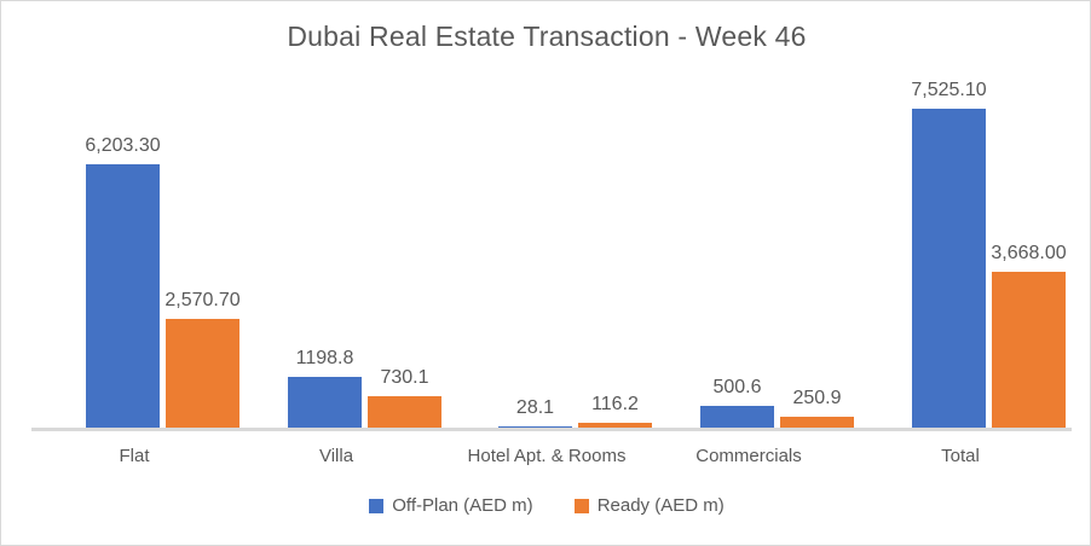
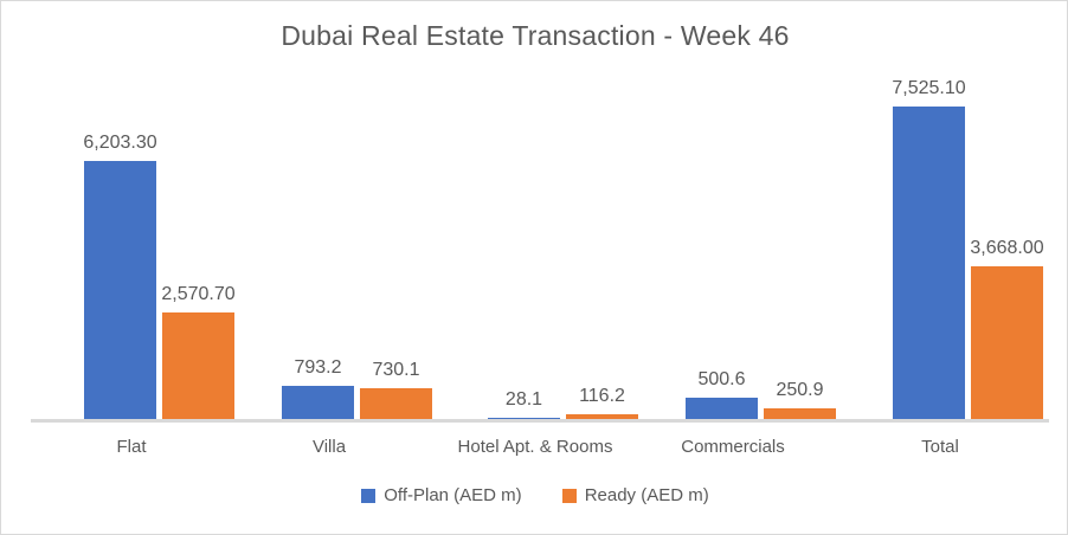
Off-Plan (AED m)/Villa: 1198.8 -> 793.2
